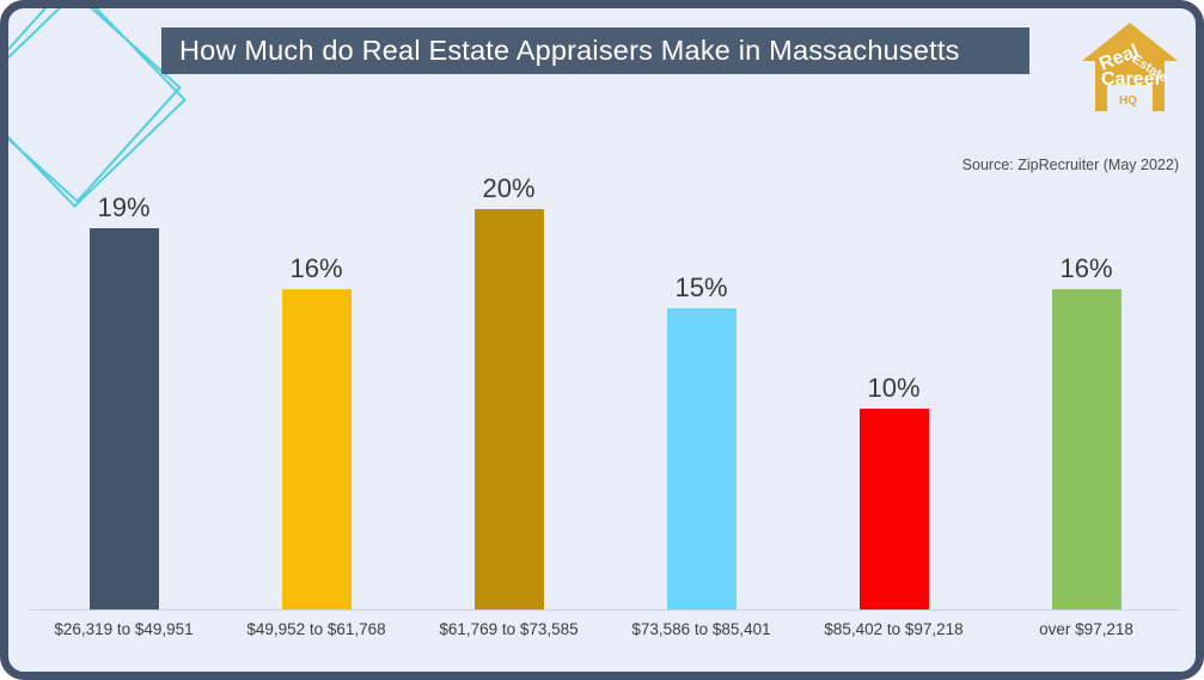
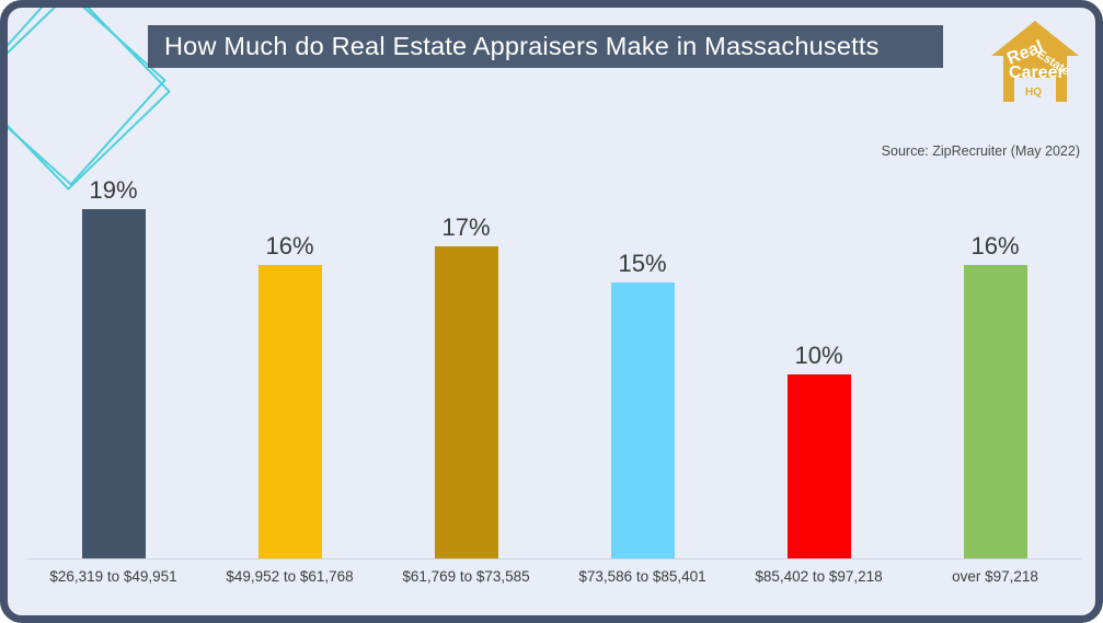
$61,769 to $73,585: 20% -> 17%
